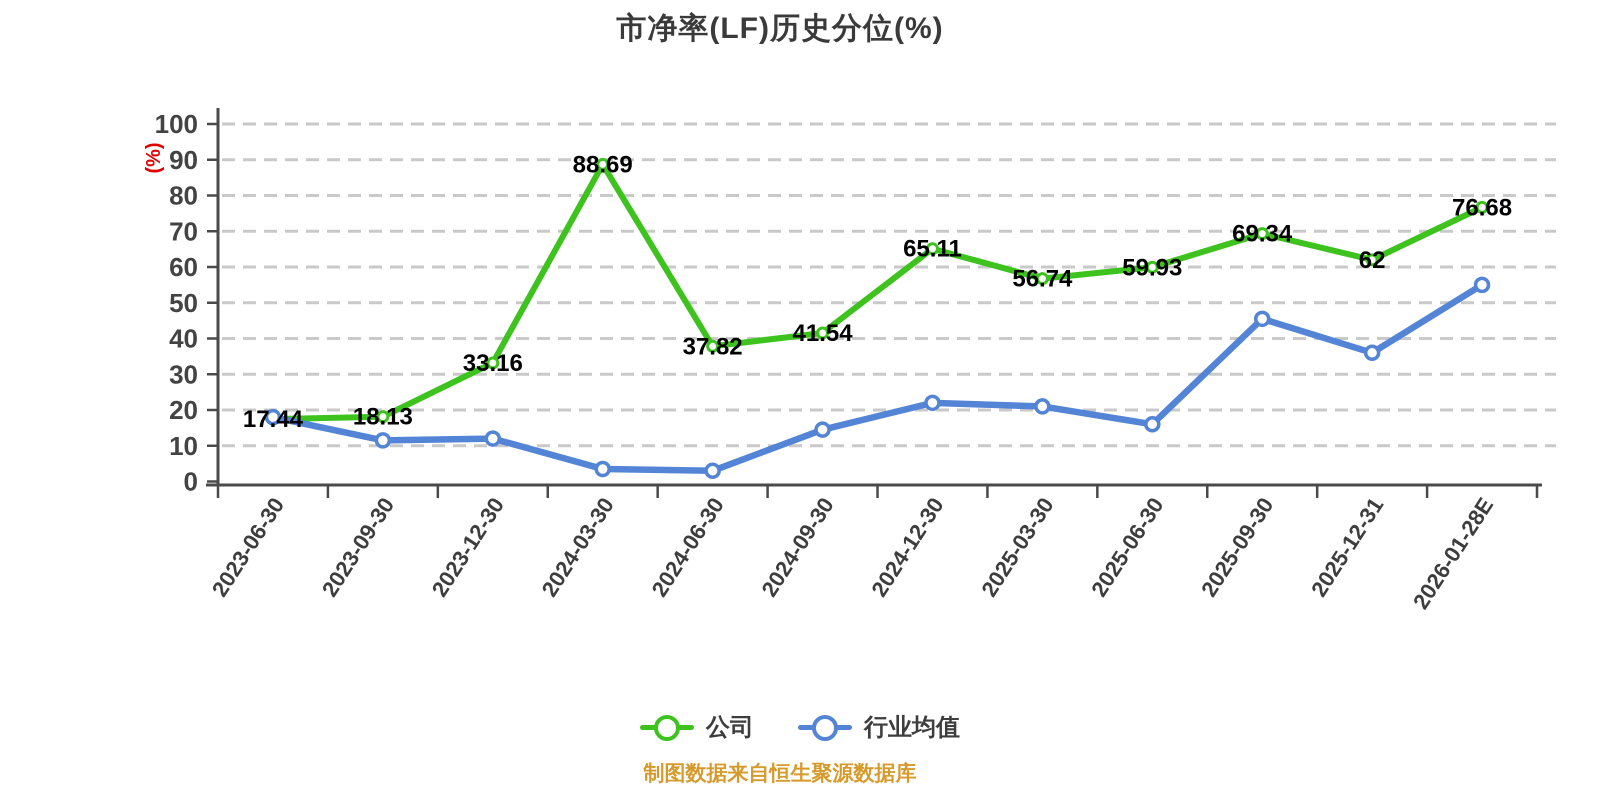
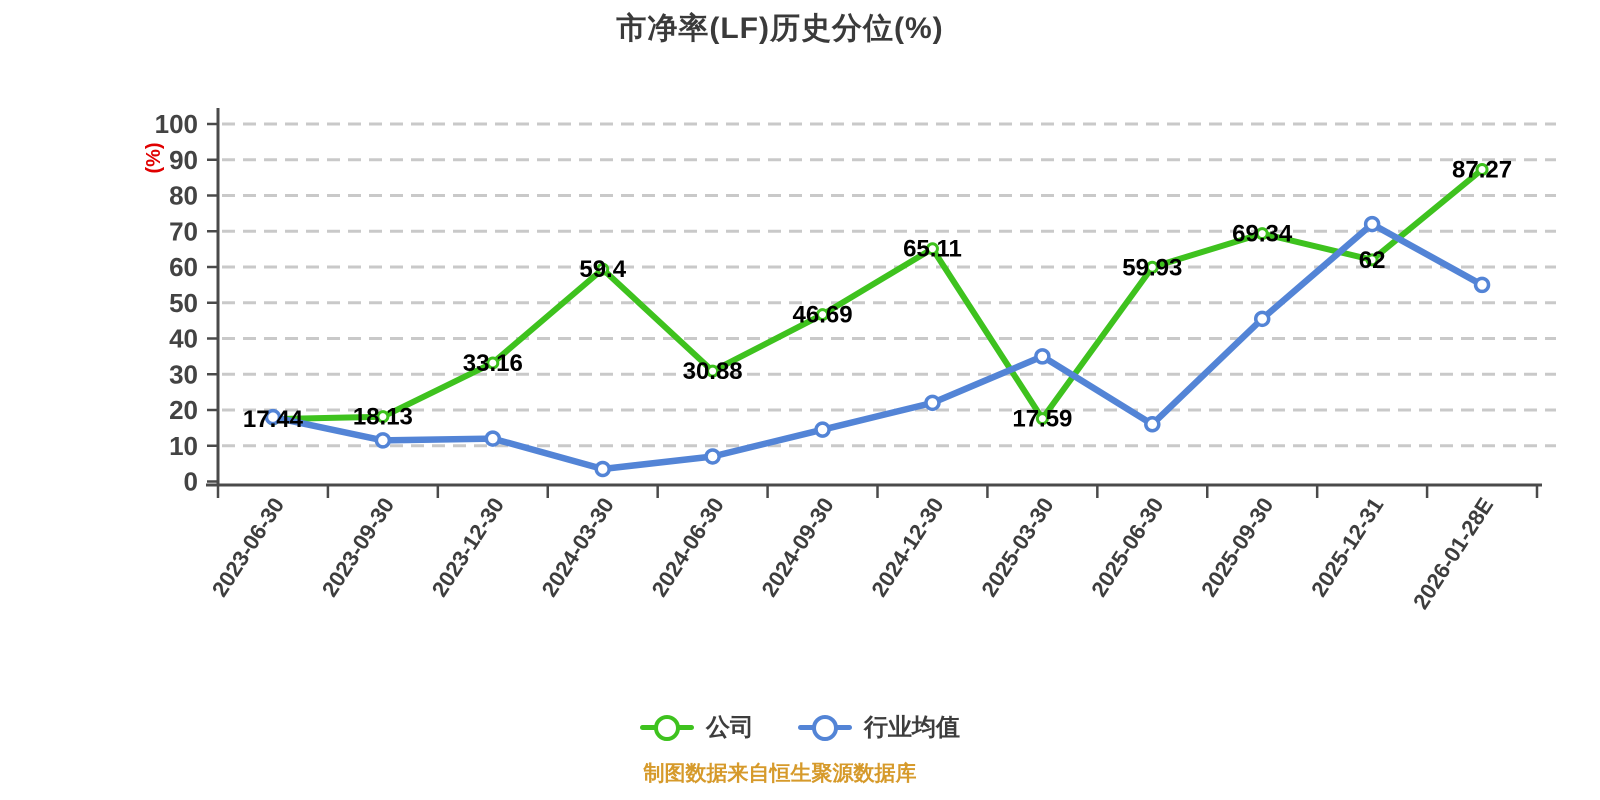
公司/2024-03-30: 88.69 -> 59.4
公司/2024-06-30: 37.82 -> 30.88
行业均值/2024-06-30: 3 -> 7
公司/2024-09-30: 41.54 -> 46.69
公司/2025-03-30: 56.74 -> 17.59
行业均值/2025-03-30: 21 -> 35
行业均值/2025-12-31: 36 -> 72
公司/2026-01-28E: 76.68 -> 87.27
